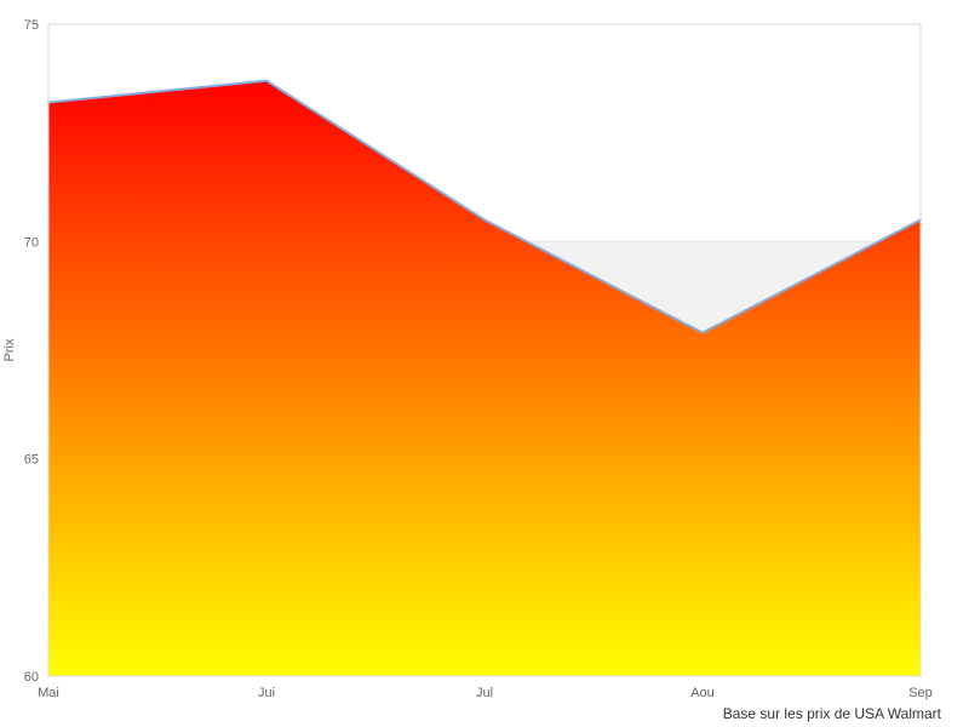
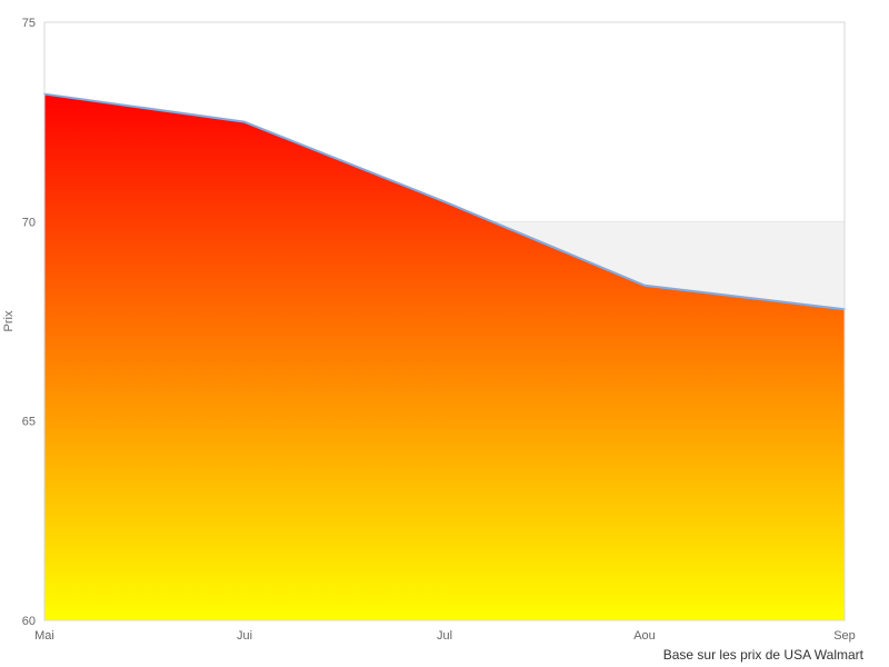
Jui: 73.7 -> 72.5
Aou: 67.9 -> 68.4
Sep: 70.5 -> 67.8
